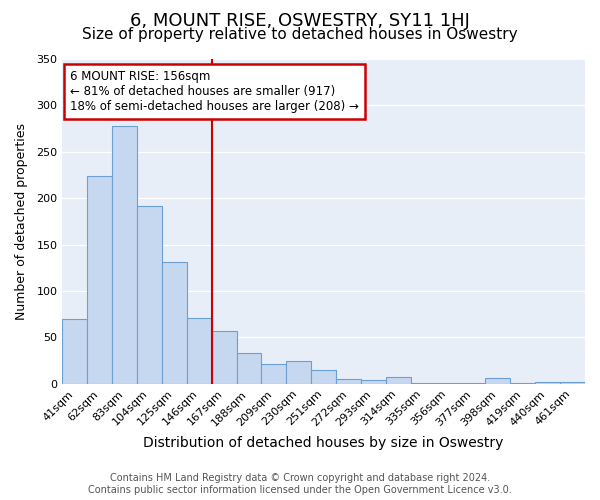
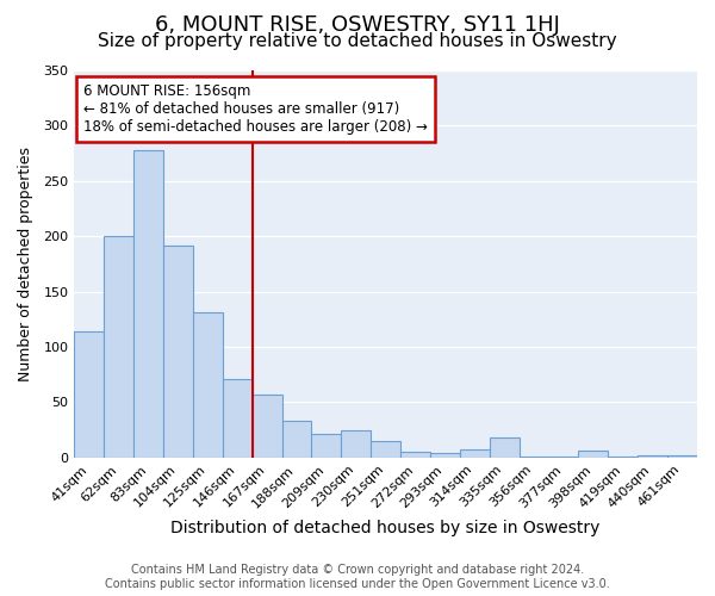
41sqm: 70 -> 114
62sqm: 224 -> 200
335sqm: 1 -> 18
